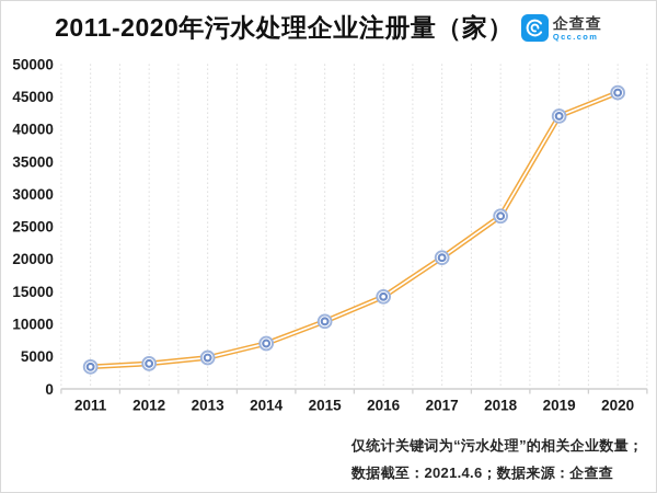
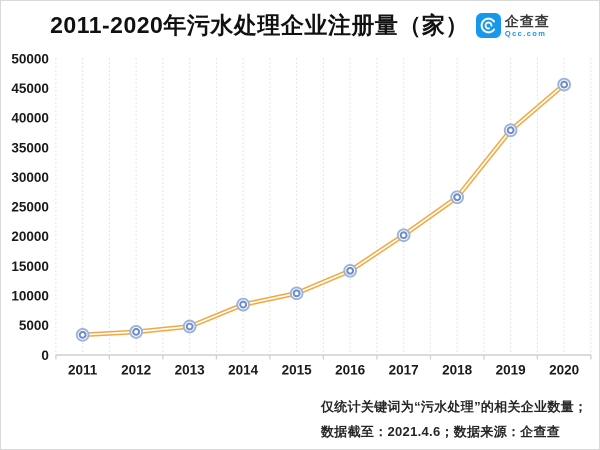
2014: 7000 -> 8000
2019: 42000 -> 38000
